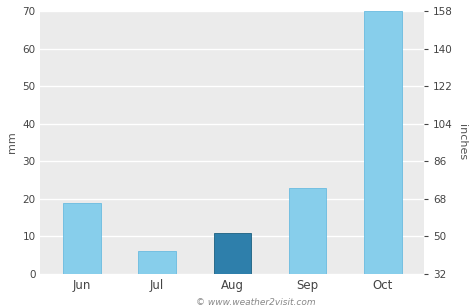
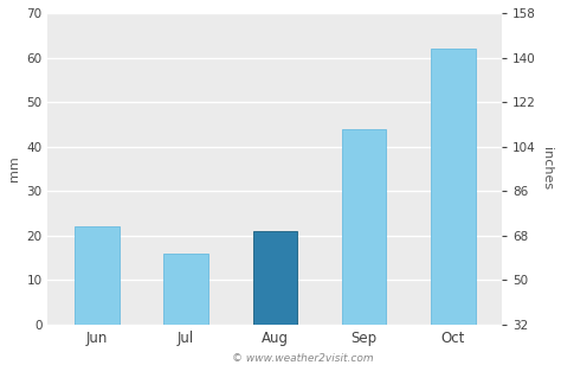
Jun: 19 -> 22
Jul: 6 -> 16
Aug: 11 -> 21
Sep: 23 -> 44
Oct: 70 -> 62
